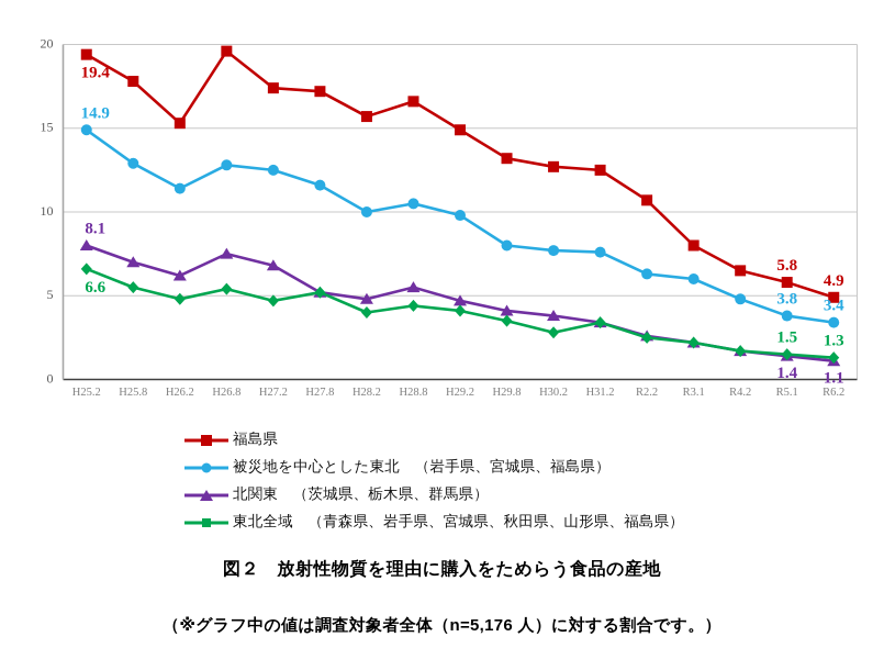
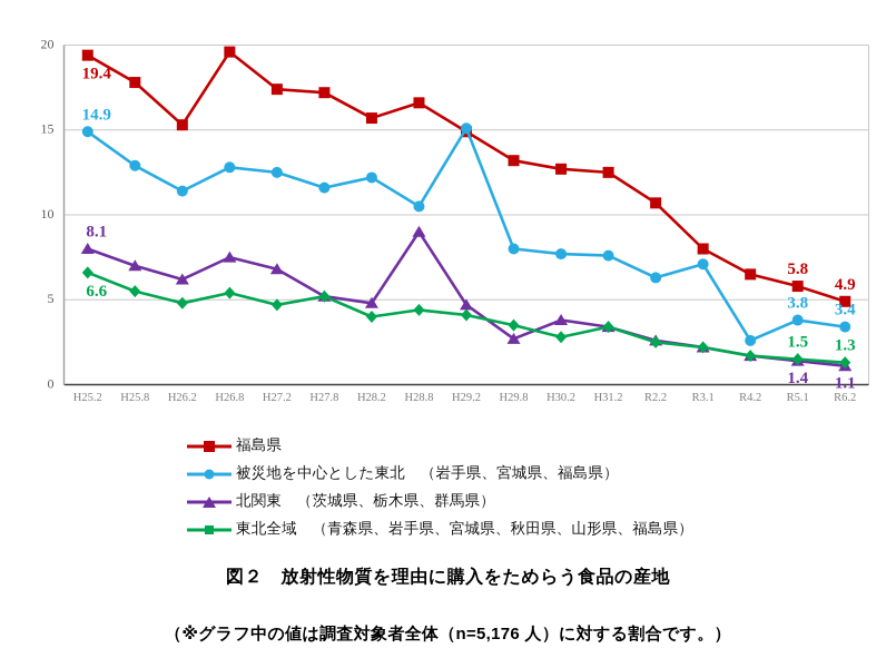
被災地を中心とした東北 （岩手県、宮城県、福島県）/H28.2: 10.0 -> 12.2
北関東 （茨城県、栃木県、群馬県）/H28.8: 5.5 -> 9.0
被災地を中心とした東北 （岩手県、宮城県、福島県）/H29.2: 9.8 -> 15.1
北関東 （茨城県、栃木県、群馬県）/H29.8: 4.1 -> 2.7
被災地を中心とした東北 （岩手県、宮城県、福島県）/R3.1: 6.0 -> 7.1
被災地を中心とした東北 （岩手県、宮城県、福島県）/R4.2: 4.8 -> 2.6
